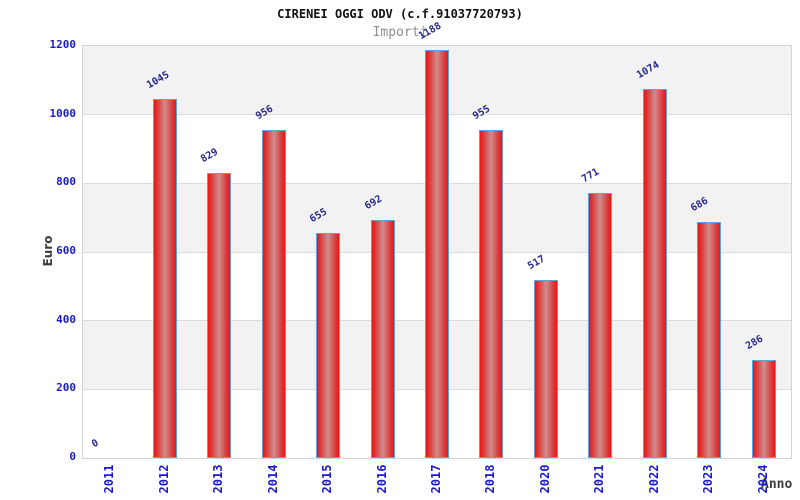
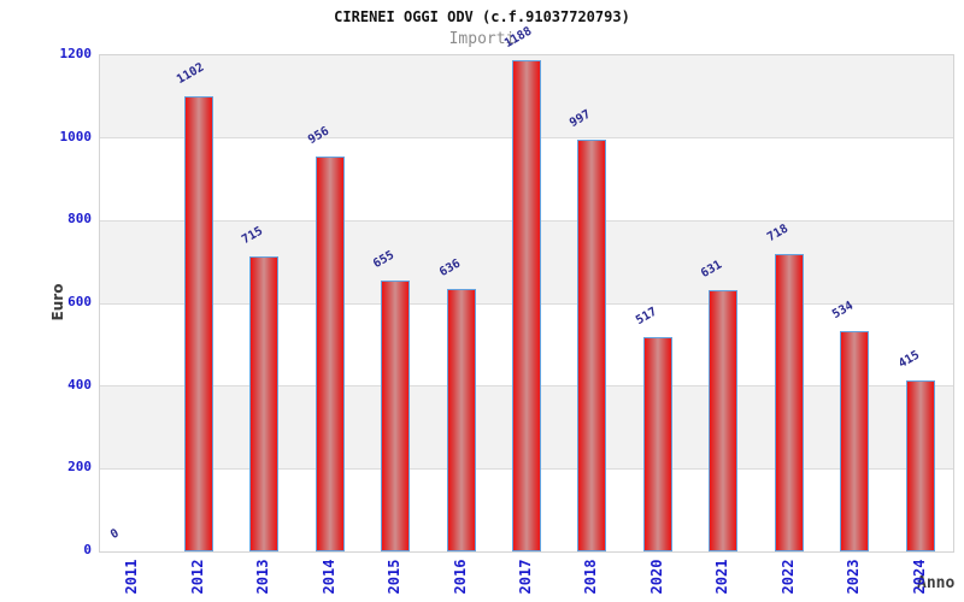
2012: 1045 -> 1102
2013: 829 -> 715
2016: 692 -> 636
2018: 955 -> 997
2021: 771 -> 631
2022: 1074 -> 718
2023: 686 -> 534
2024: 286 -> 415
